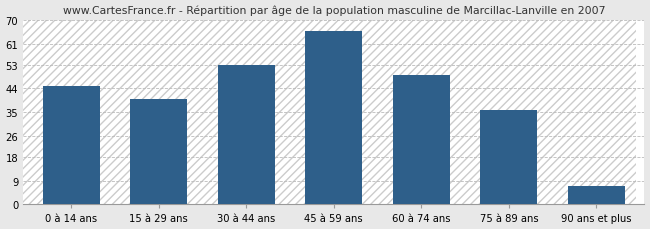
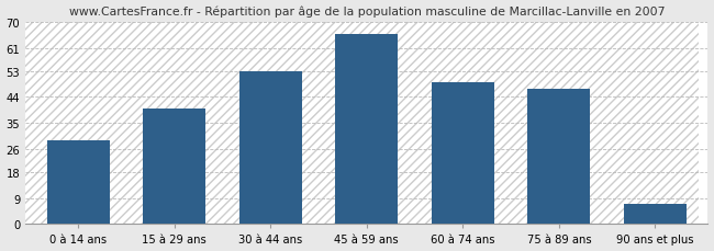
0 à 14 ans: 45 -> 29
75 à 89 ans: 36 -> 47
